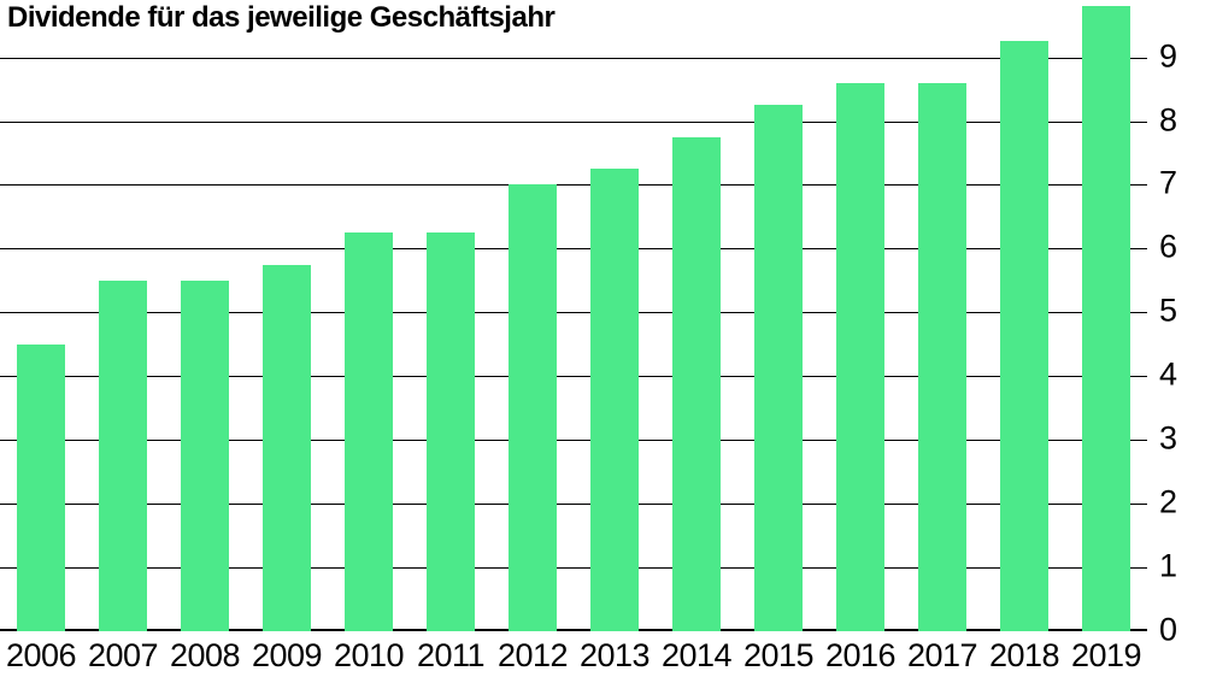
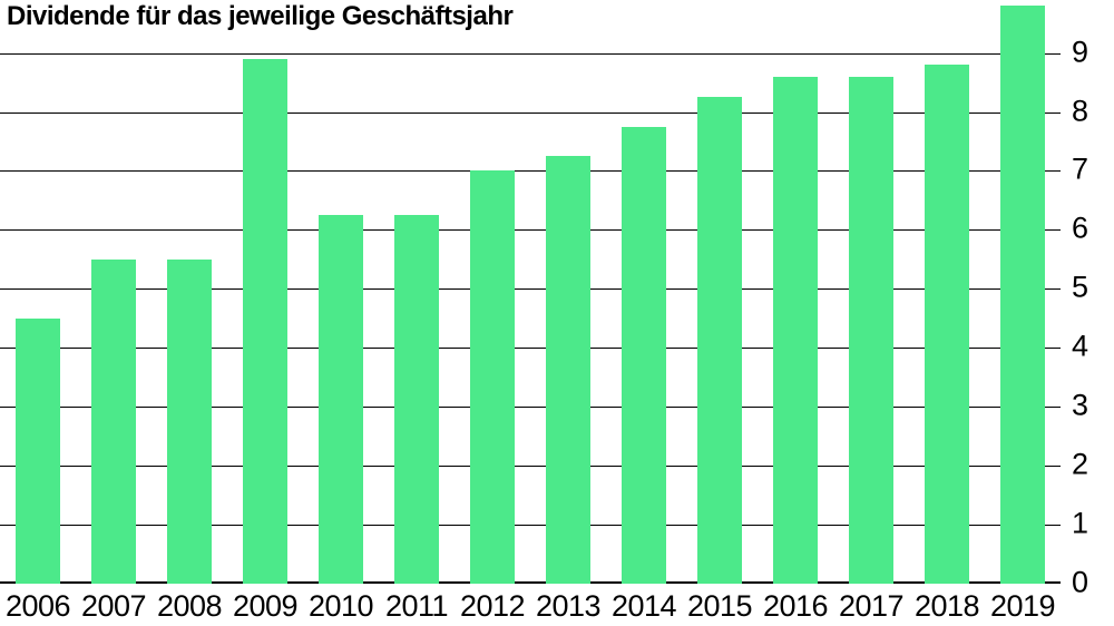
2009: 5.8 -> 8.9
2018: 9.2 -> 8.8
